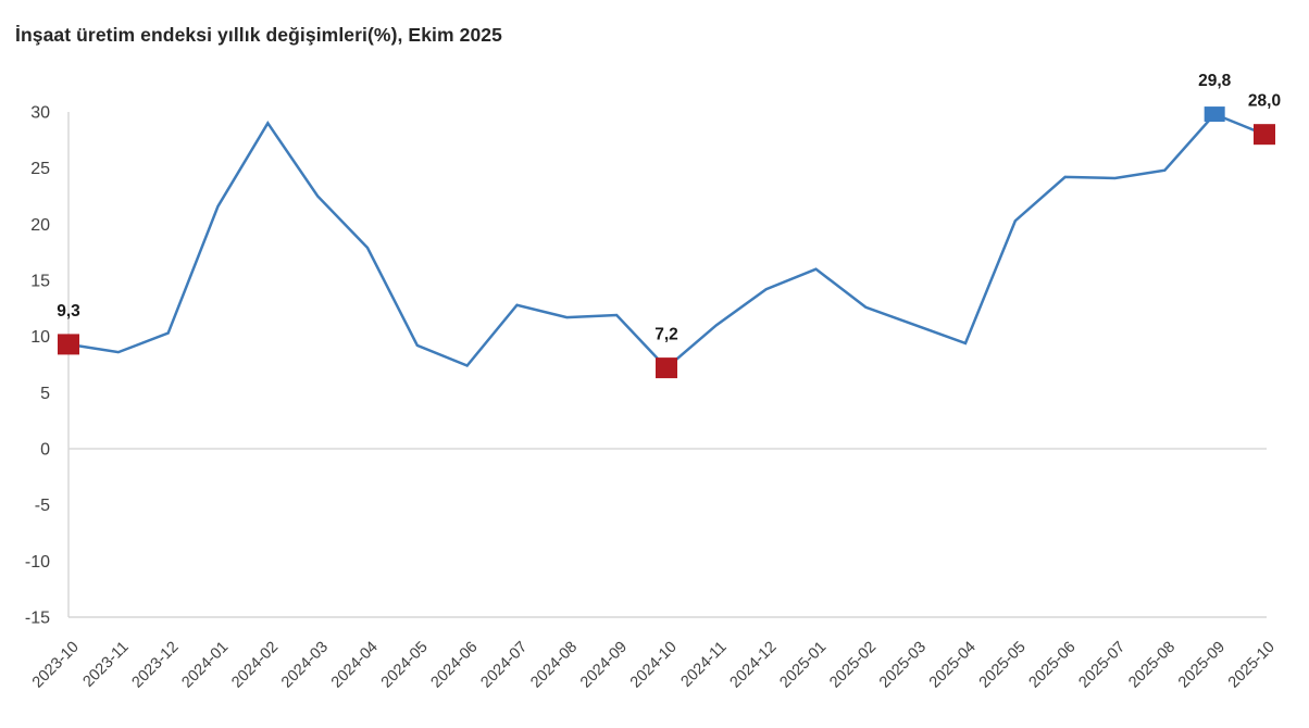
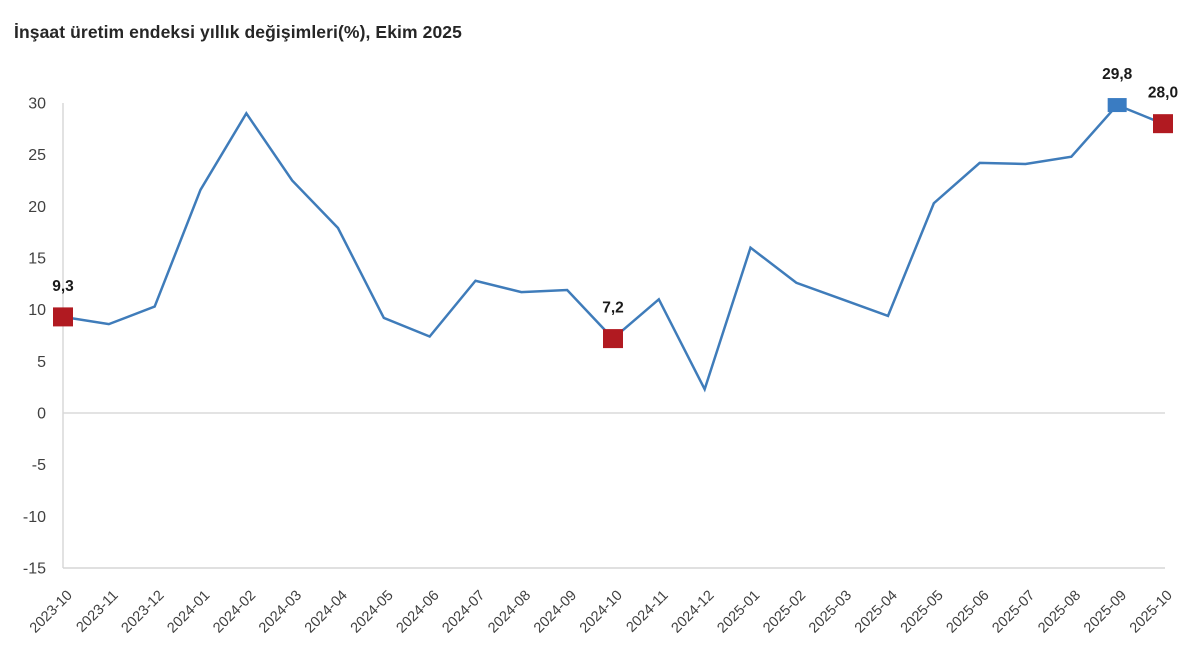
2024-12: 14.2 -> 2.3
